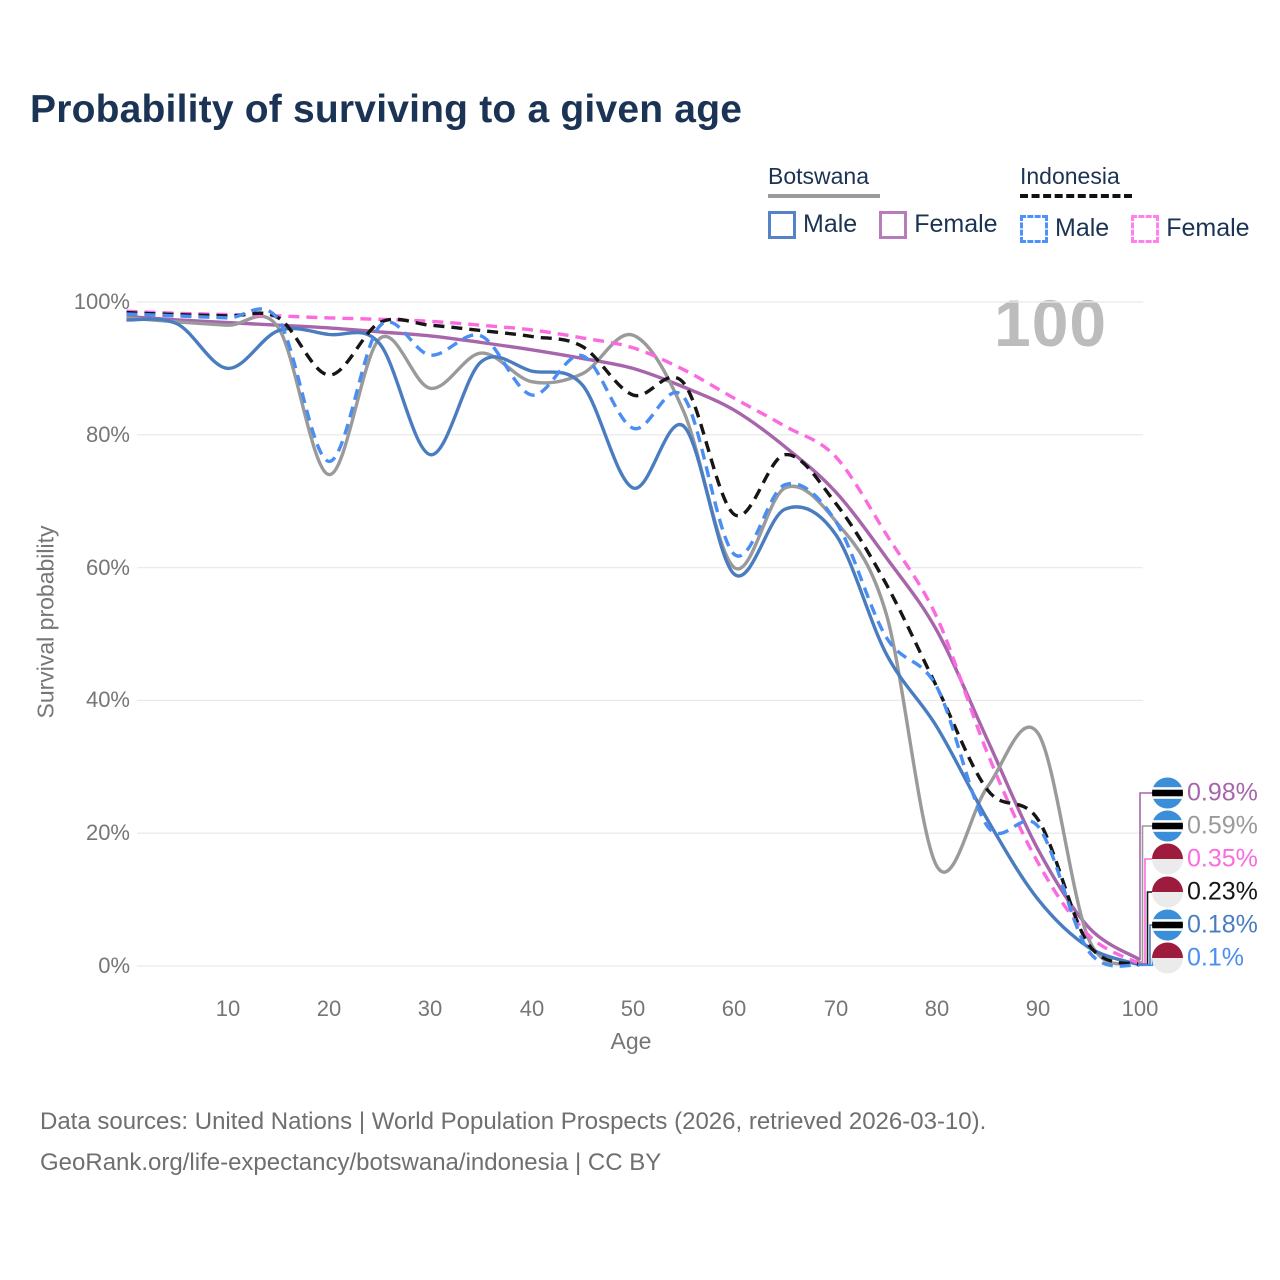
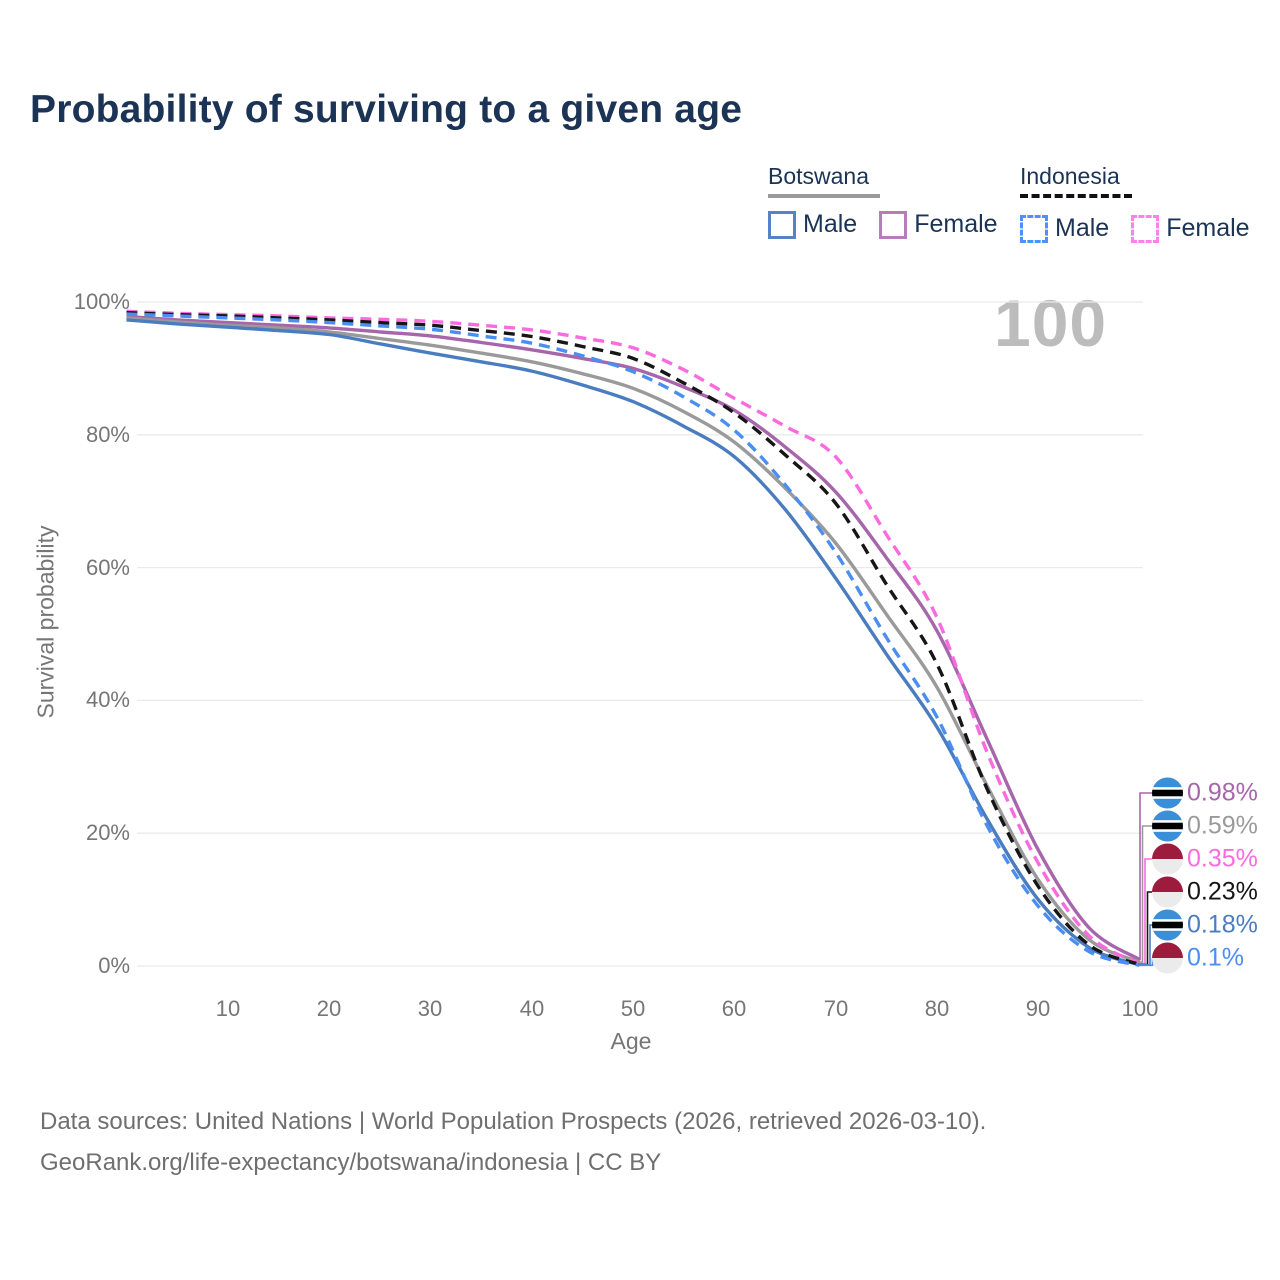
Botswana Male/10: 90% -> 96%
Botswana/20: 74% -> 96%
Indonesia/20: 89% -> 97%
Indonesia Male/20: 76% -> 97%
Botswana/30: 87% -> 94%
Botswana Male/30: 77% -> 92%
Indonesia Male/30: 92% -> 96%
Botswana/40: 88% -> 91%
Indonesia Male/40: 86% -> 94%
Botswana/50: 95% -> 87%
Indonesia/50: 86% -> 92%
Botswana Male/50: 72% -> 85%
Indonesia Male/50: 81% -> 90%
Botswana/60: 60% -> 79%
Indonesia/60: 68% -> 83%
Botswana Male/60: 59% -> 77%
Indonesia Male/60: 62% -> 81%
Botswana/70: 67% -> 64%
Botswana Male/70: 65% -> 58%
Indonesia Male/70: 67% -> 62%
Botswana/80: 15% -> 42%
Indonesia/80: 42% -> 46%
Indonesia Male/80: 42% -> 38%
Botswana/90: 35% -> 13%
Indonesia/90: 22% -> 12%
Indonesia Male/90: 21% -> 9%
